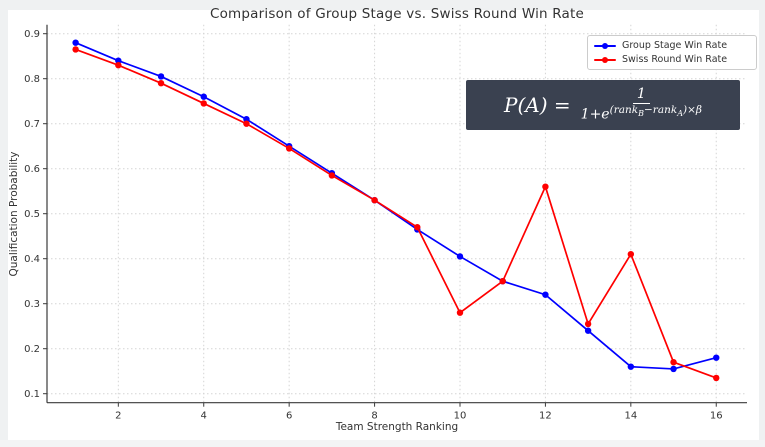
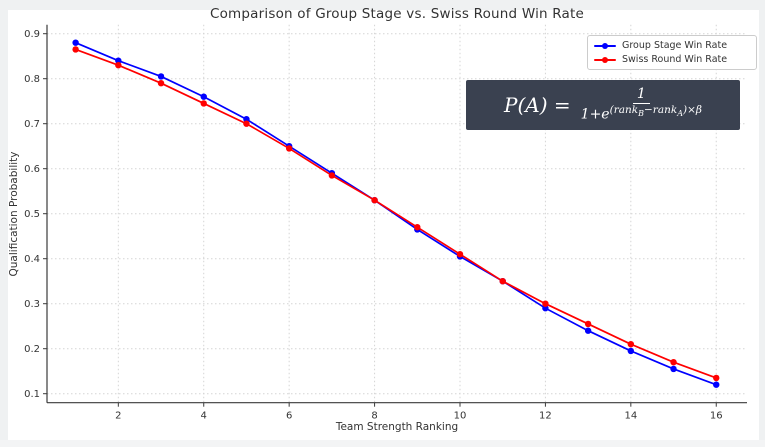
Swiss Round Win Rate/10: 0.28 -> 0.41
Group Stage Win Rate/12: 0.32 -> 0.29
Swiss Round Win Rate/12: 0.56 -> 0.30
Group Stage Win Rate/14: 0.16 -> 0.20
Swiss Round Win Rate/14: 0.41 -> 0.21
Group Stage Win Rate/16: 0.18 -> 0.12
